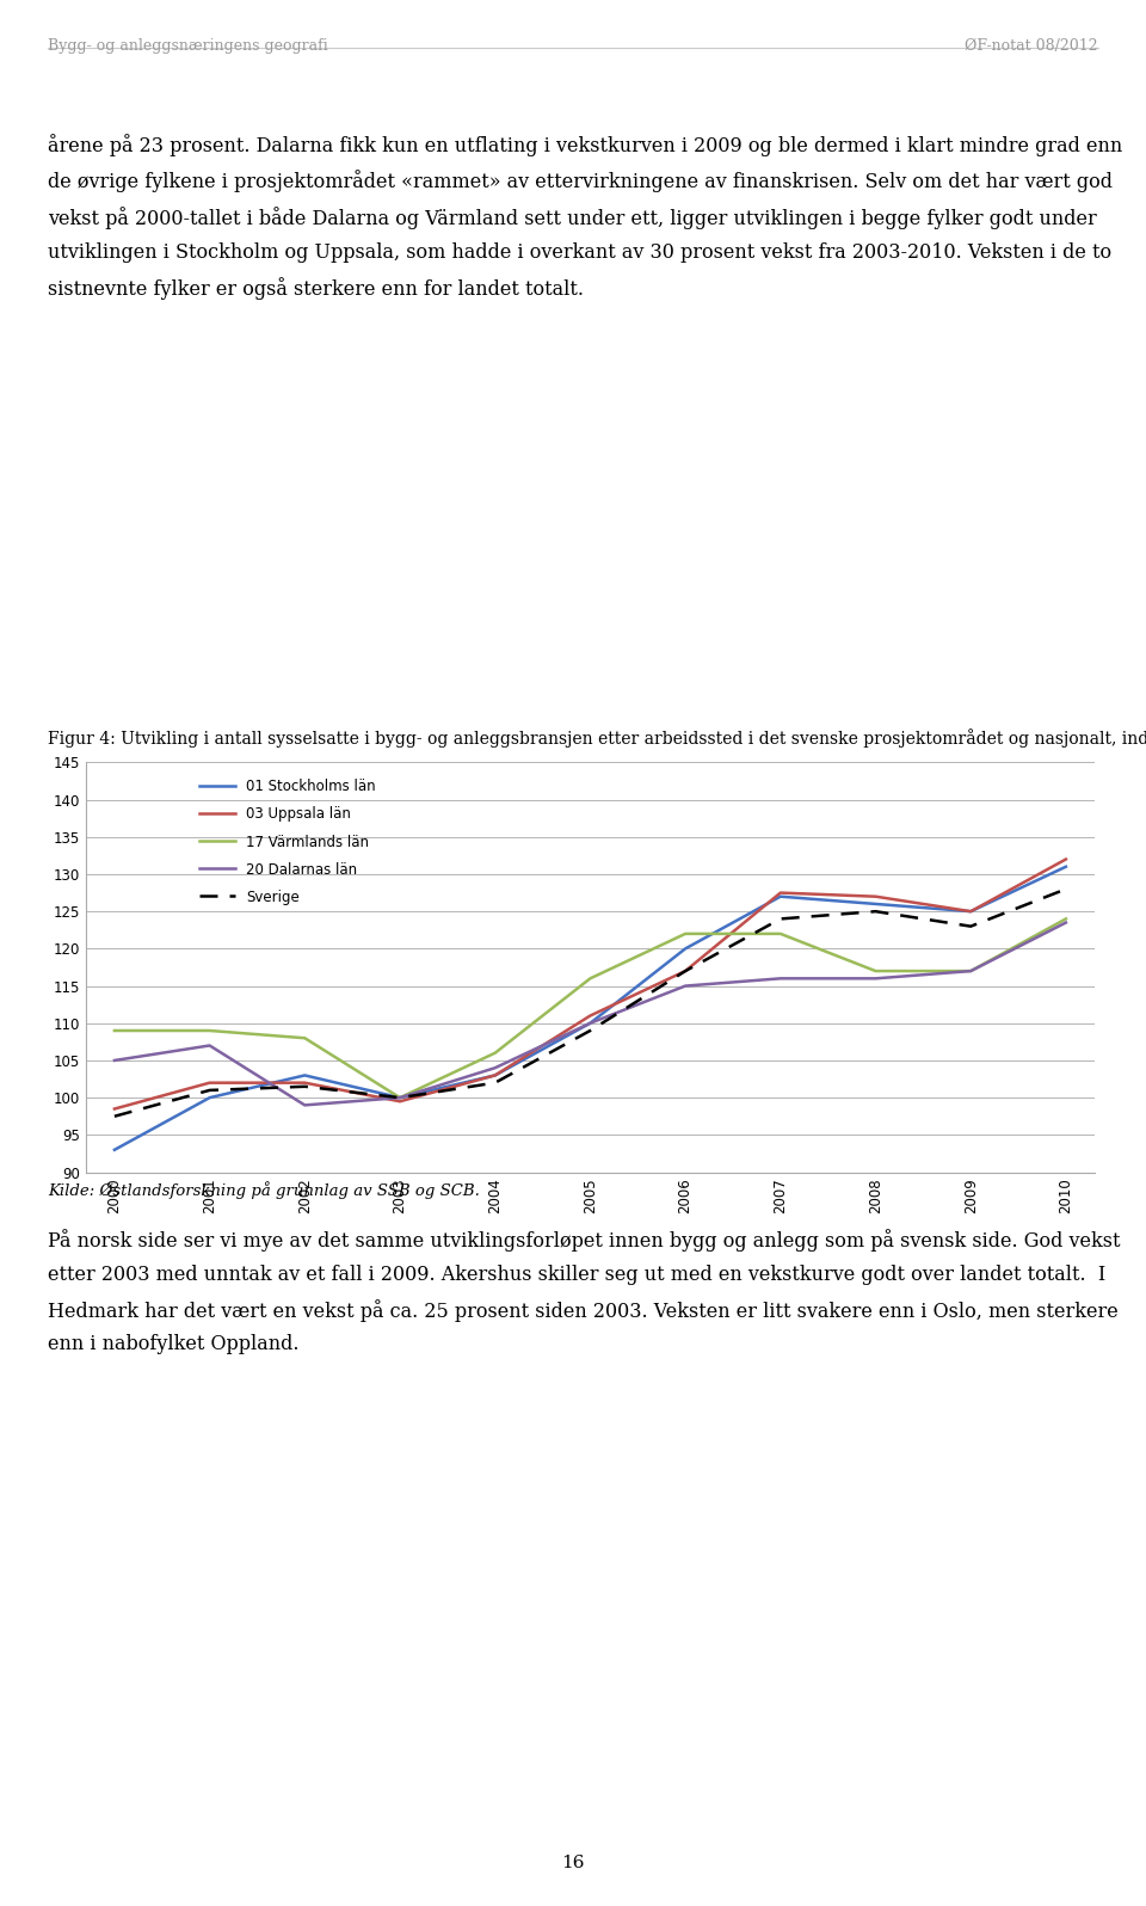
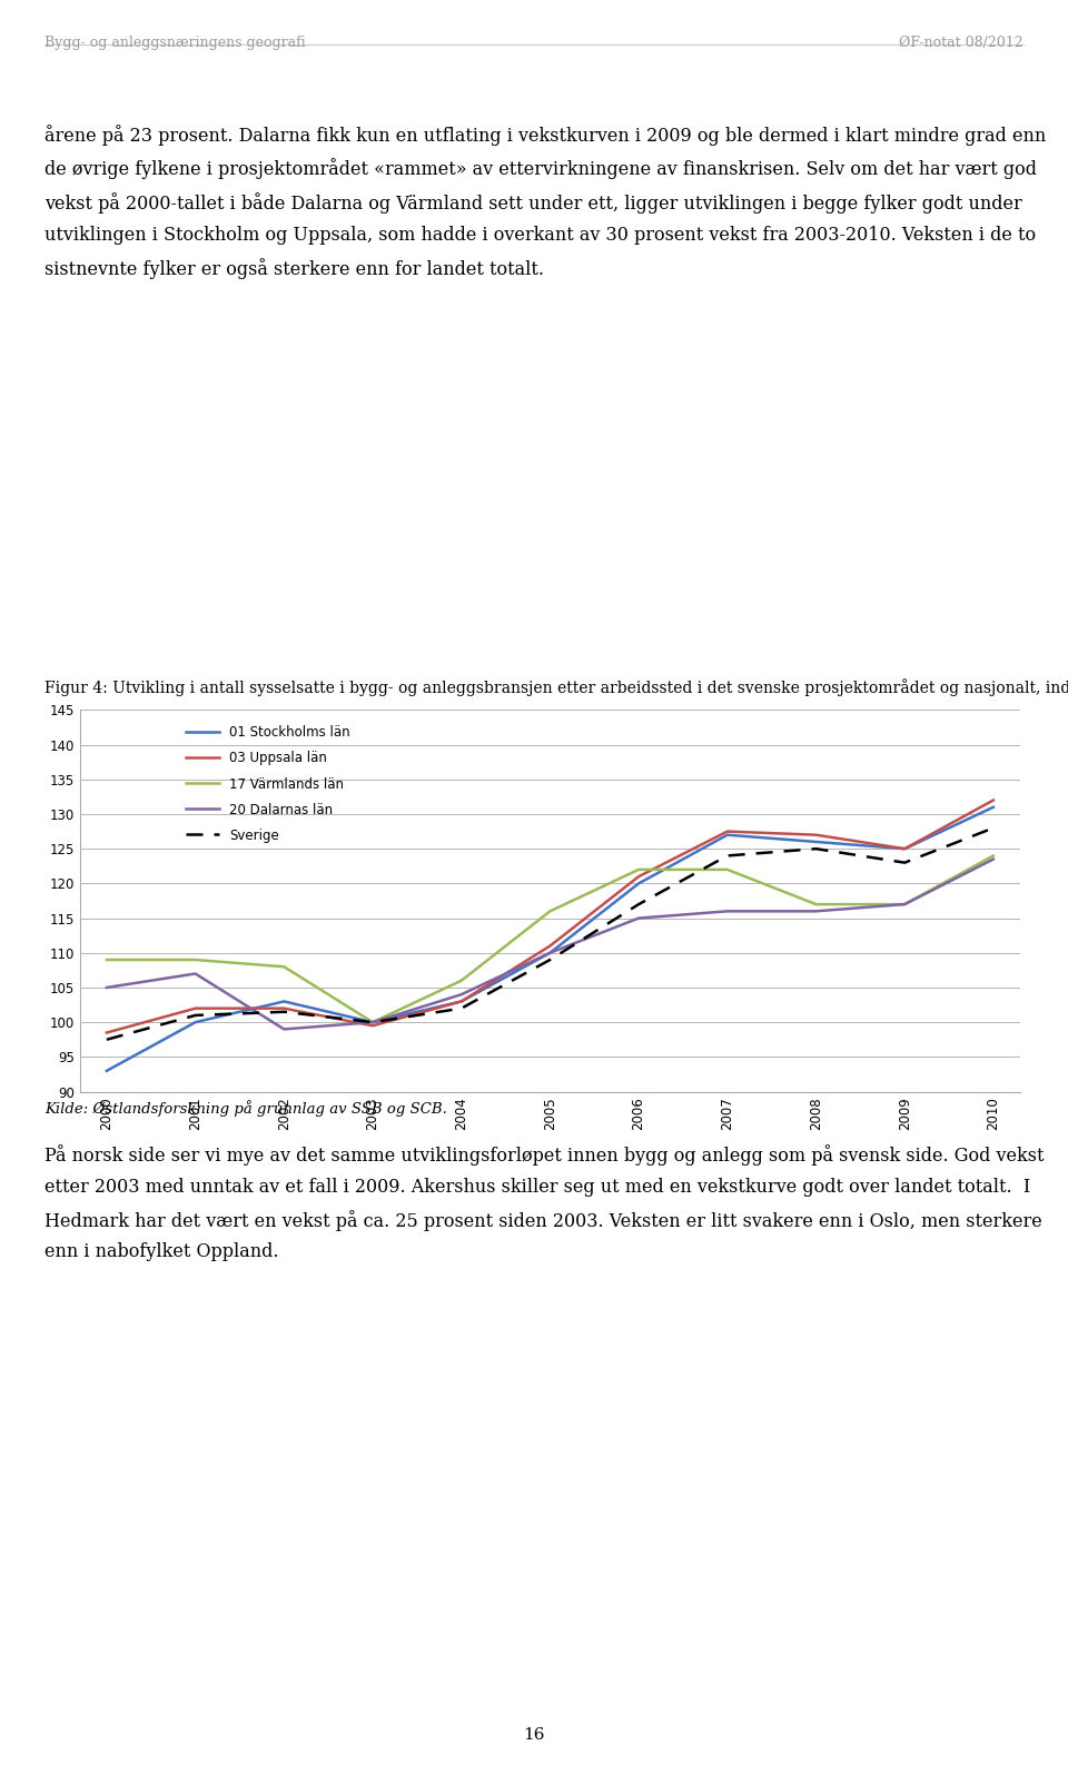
03 Uppsala län/2006: 117.0 -> 121.0
